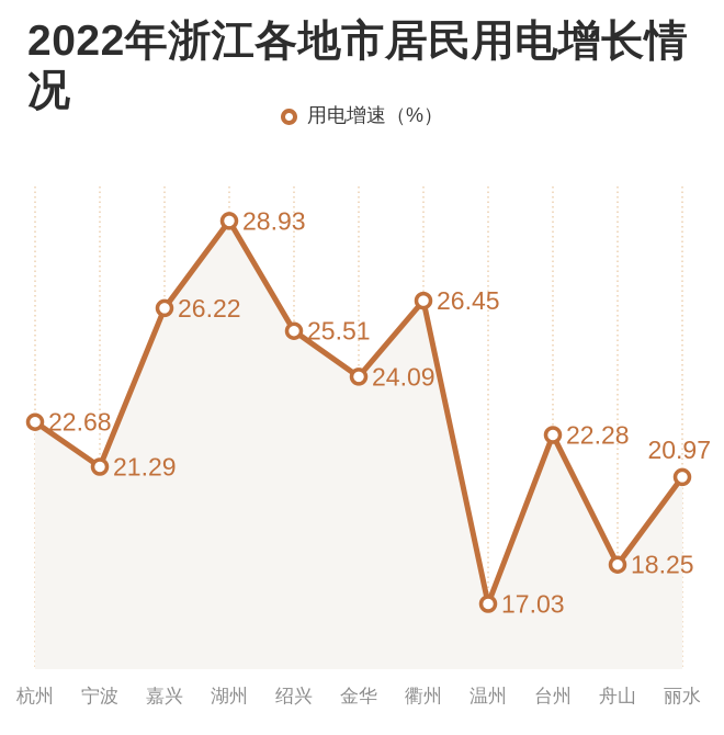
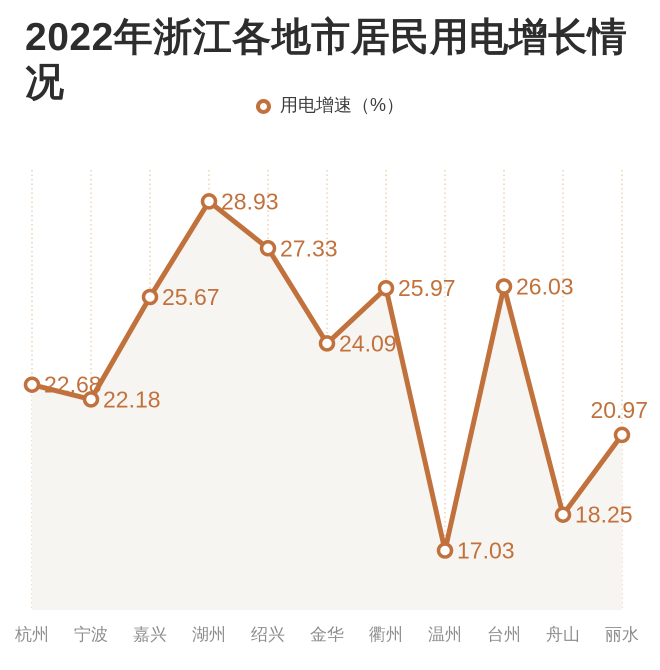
宁波: 21.29 -> 22.18
嘉兴: 26.22 -> 25.67
绍兴: 25.51 -> 27.33
衢州: 26.45 -> 25.97
台州: 22.28 -> 26.03
